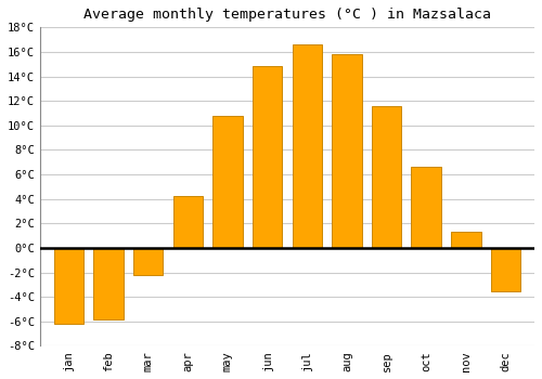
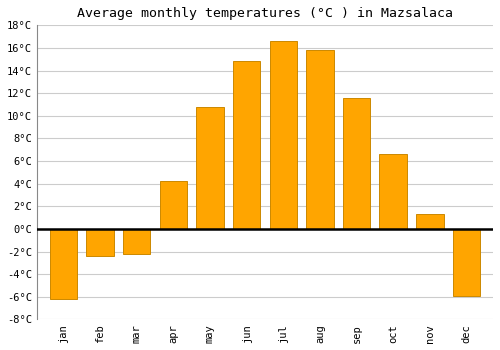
feb: -5.8°C -> -2.4°C
dec: -3.5°C -> -5.9°C
